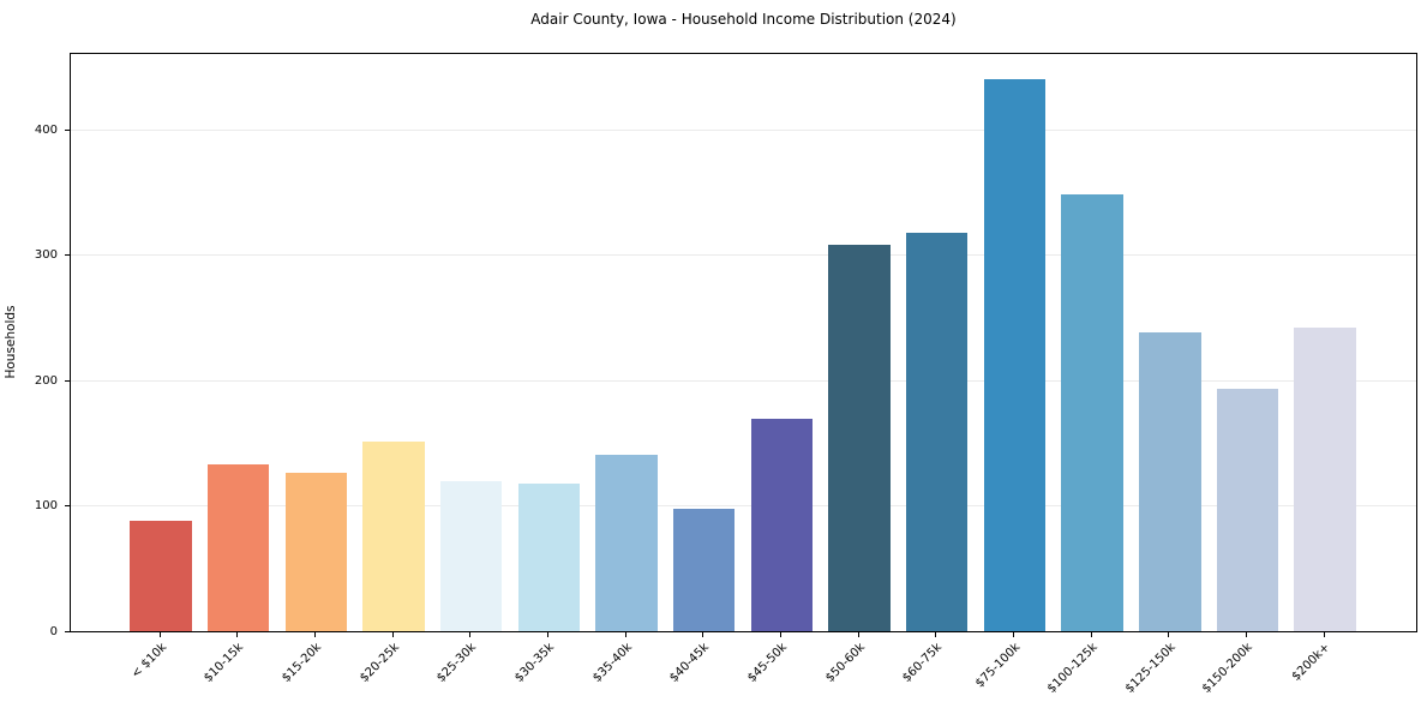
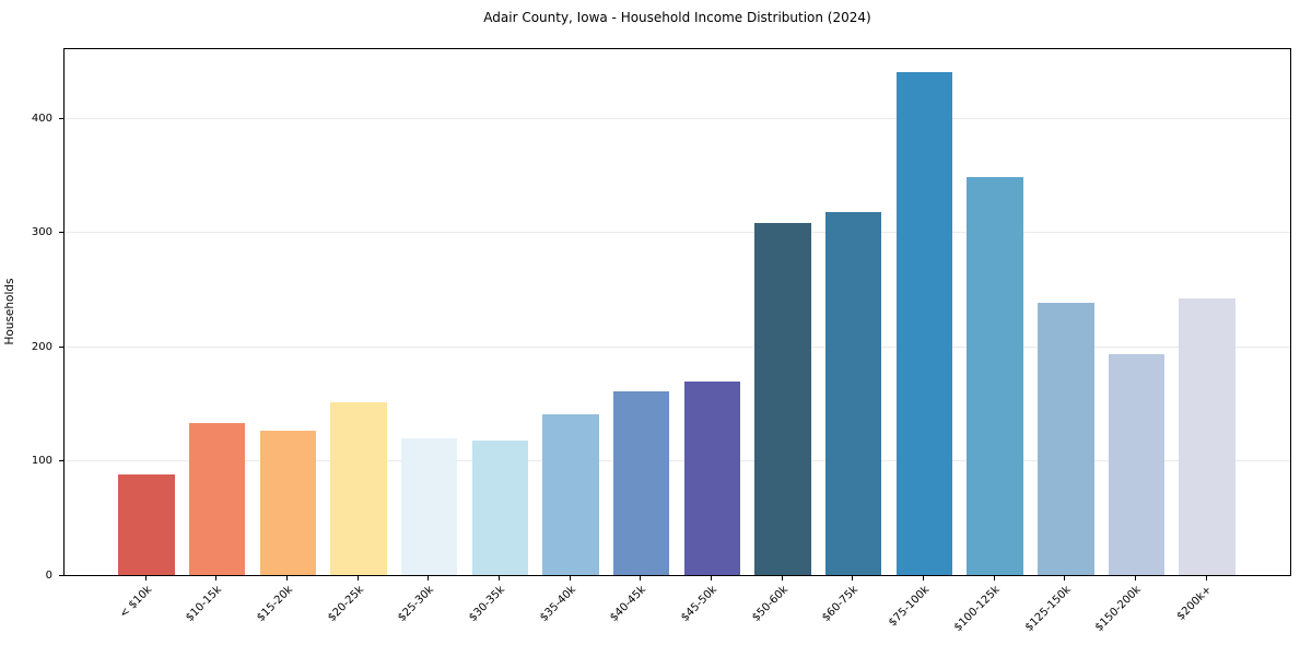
$40-45k: 98 -> 161
